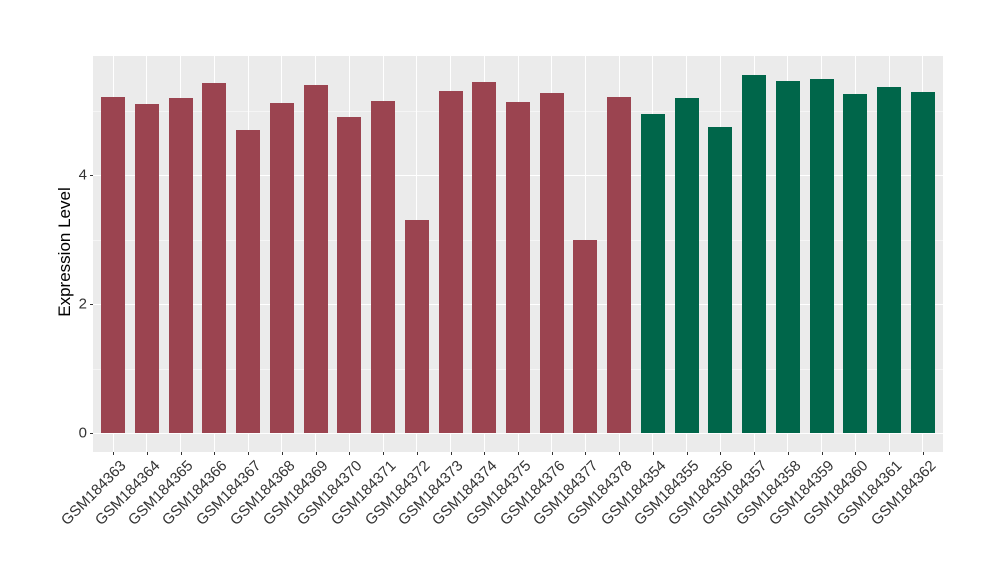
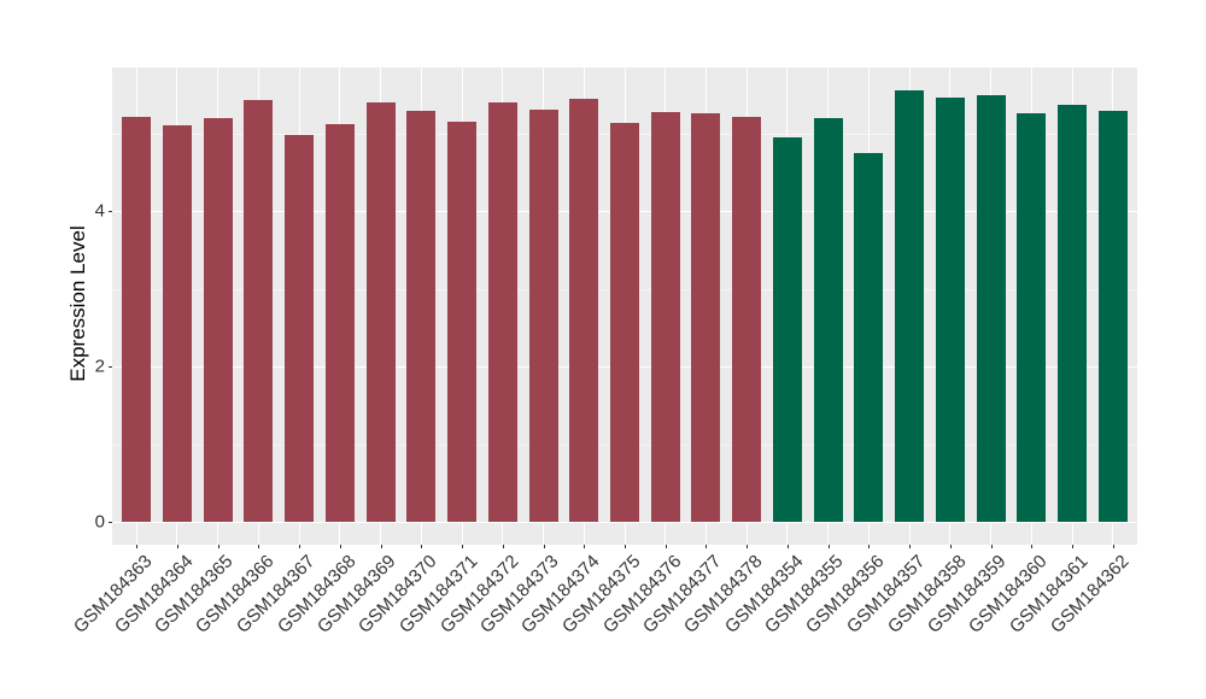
GSM184367: 4.7 -> 5.0
GSM184370: 4.9 -> 5.3
GSM184372: 3.3 -> 5.4
GSM184377: 3.0 -> 5.3
